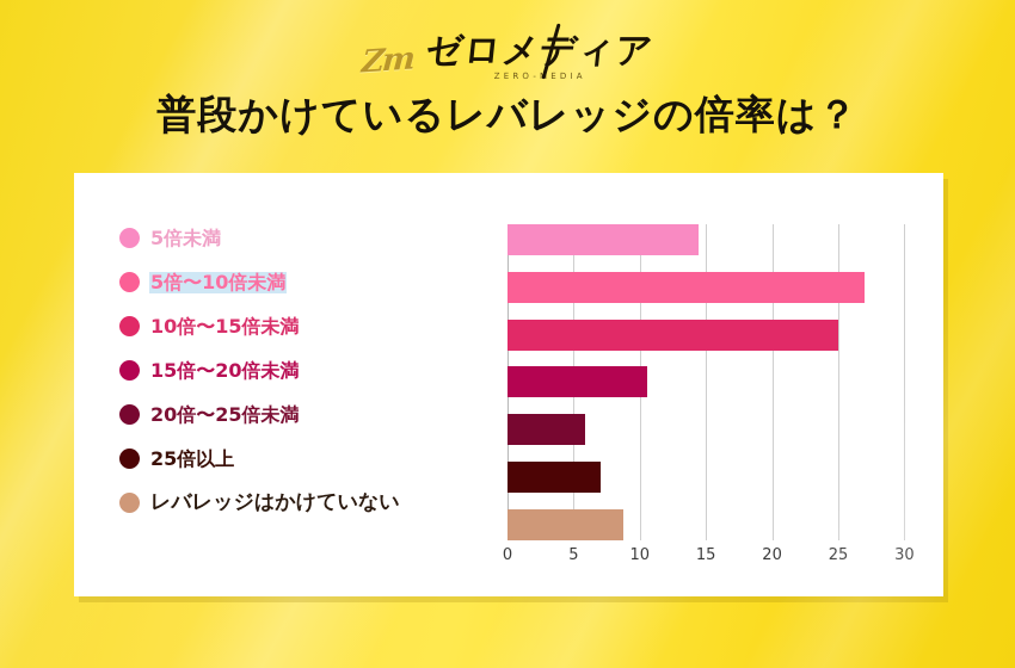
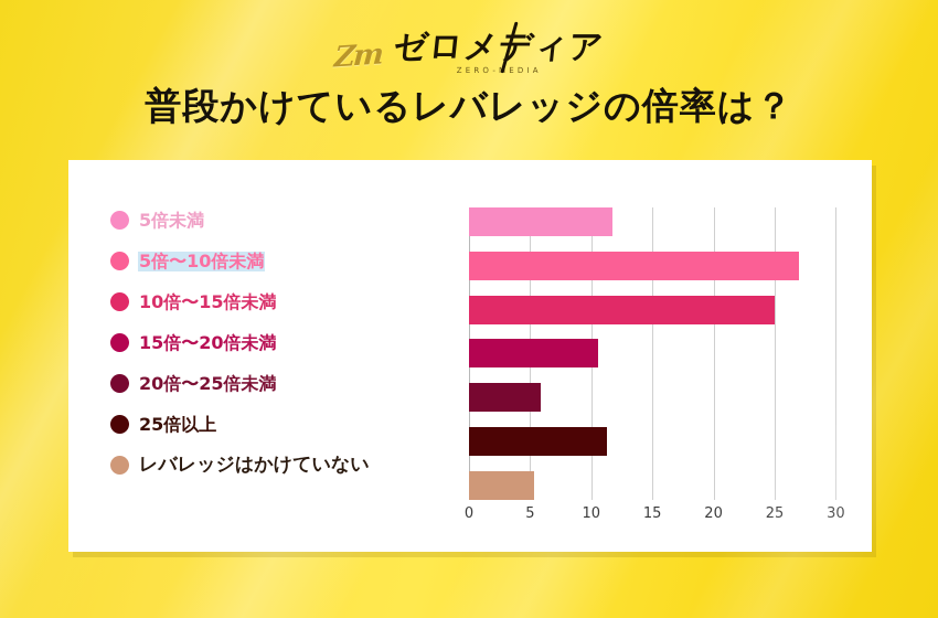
5倍未満: 14.4 -> 11.7
25倍以上: 7.0 -> 11.3
レバレッジはかけていない: 8.8 -> 5.3
